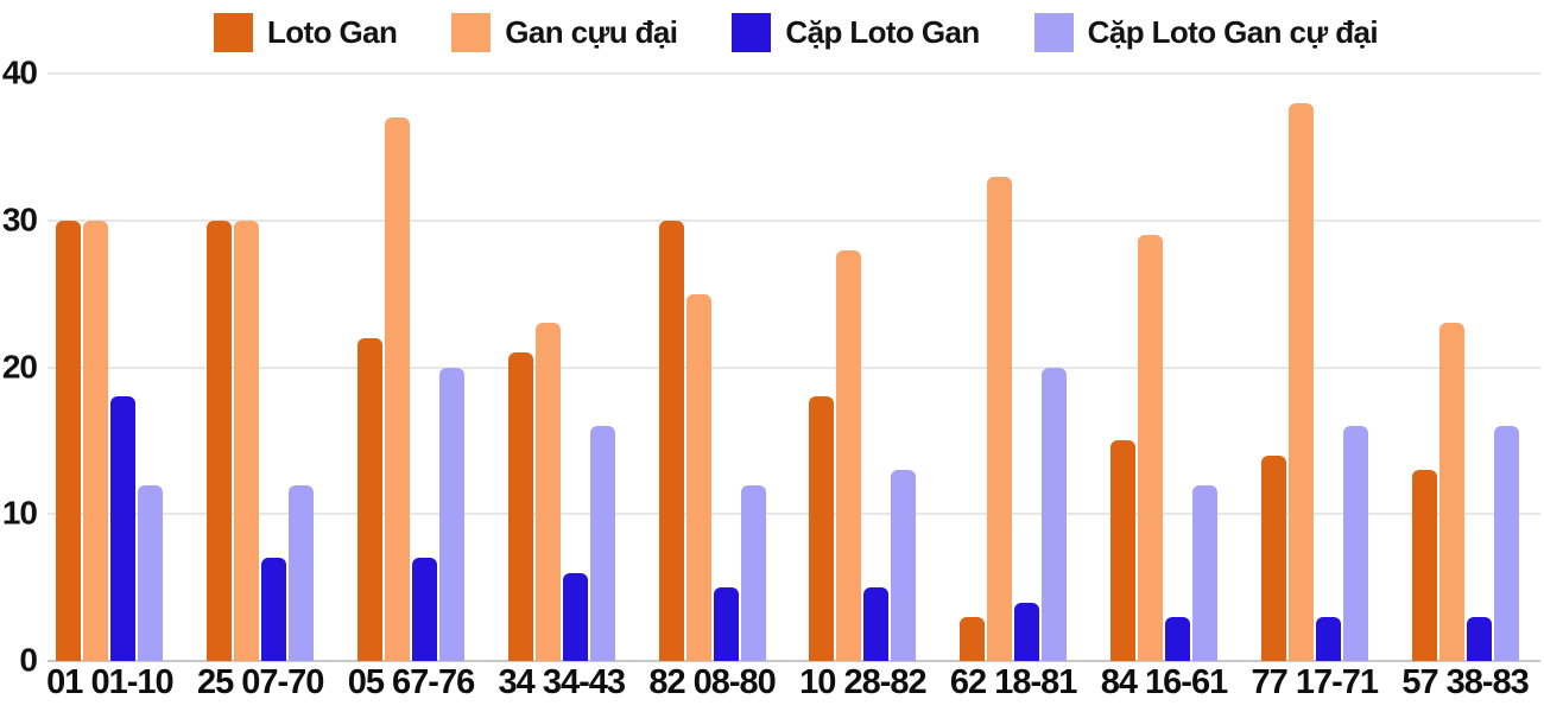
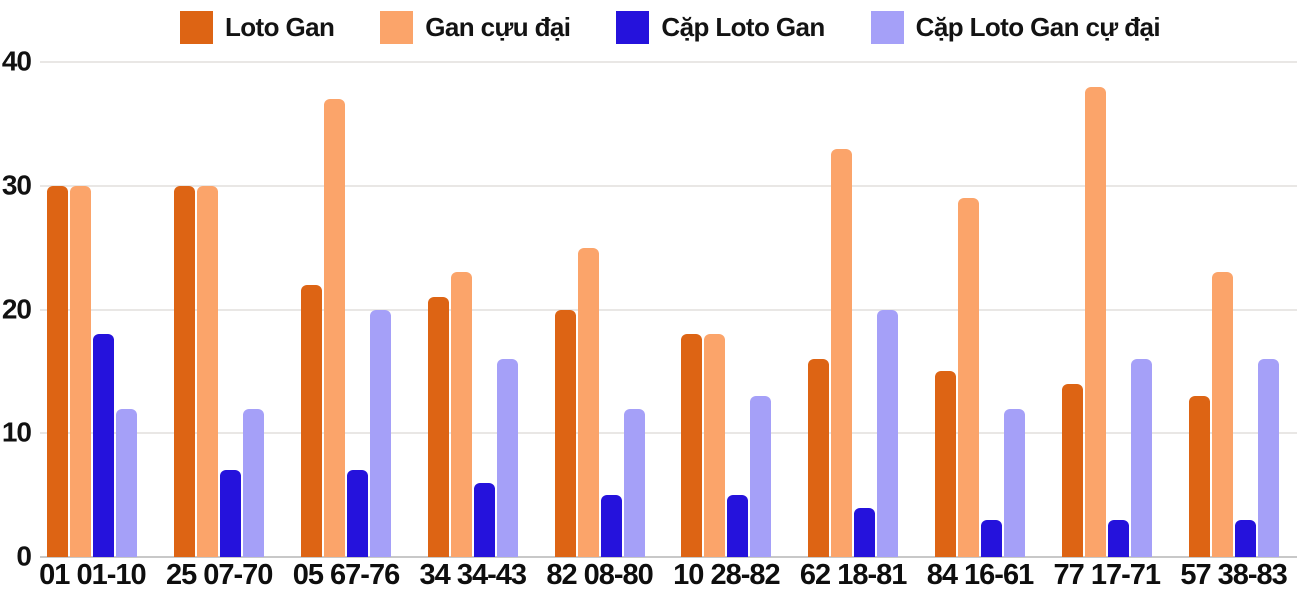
Loto Gan/82 08-80: 30 -> 20
Gan cựu đại/10 28-82: 28 -> 18
Loto Gan/62 18-81: 3 -> 16
